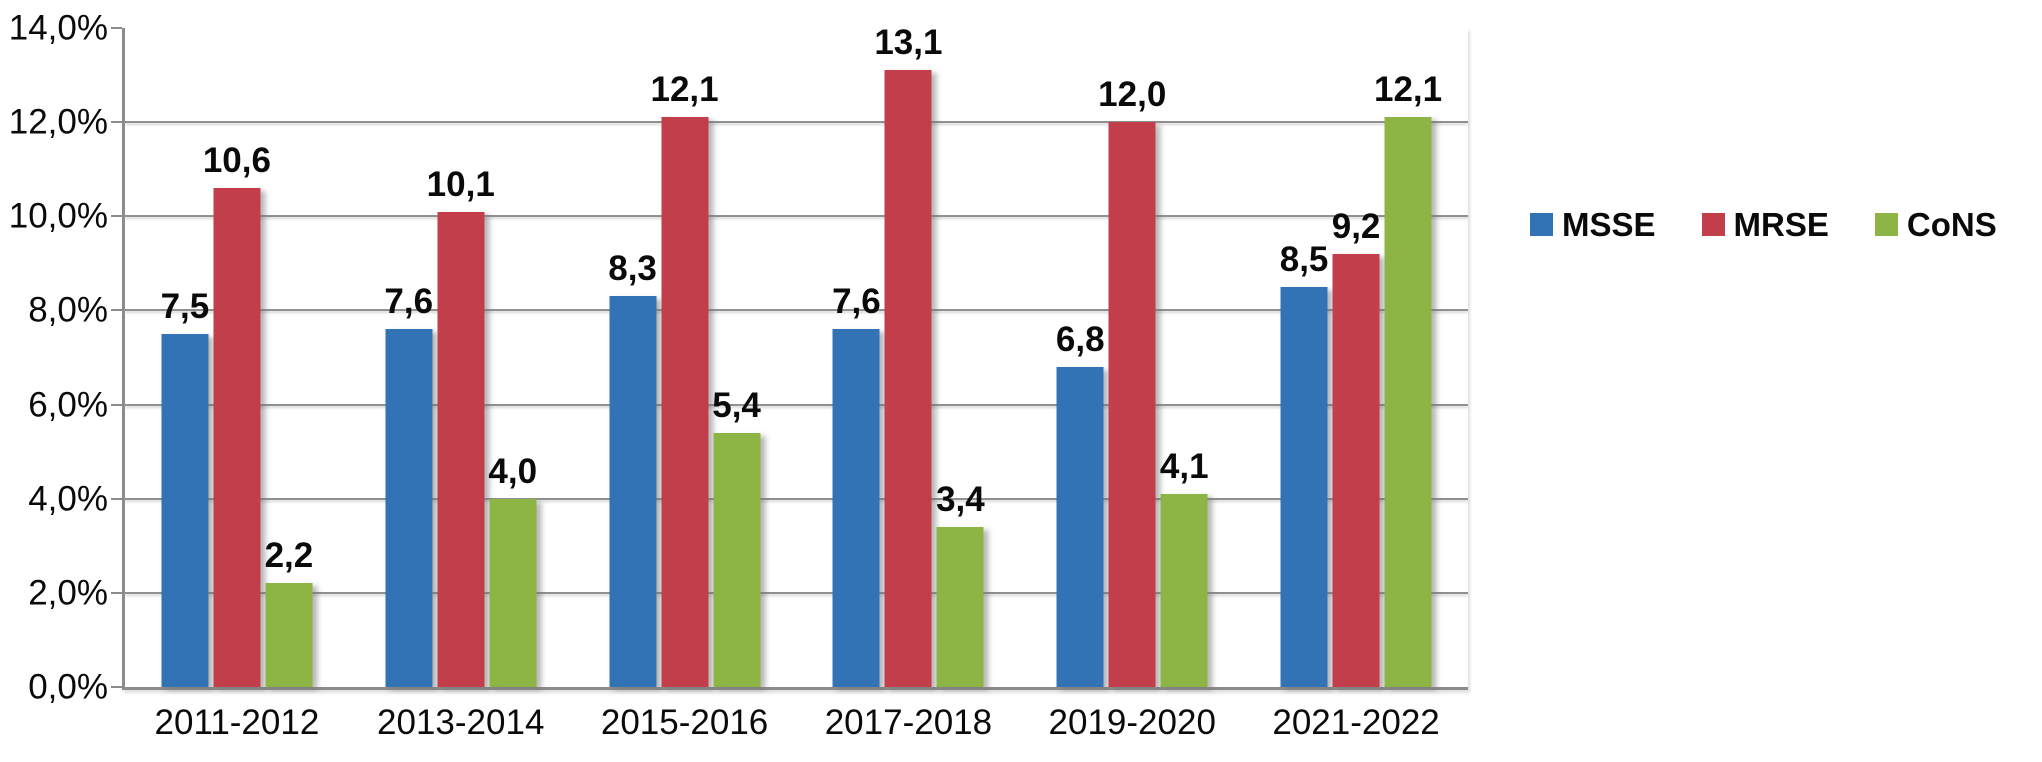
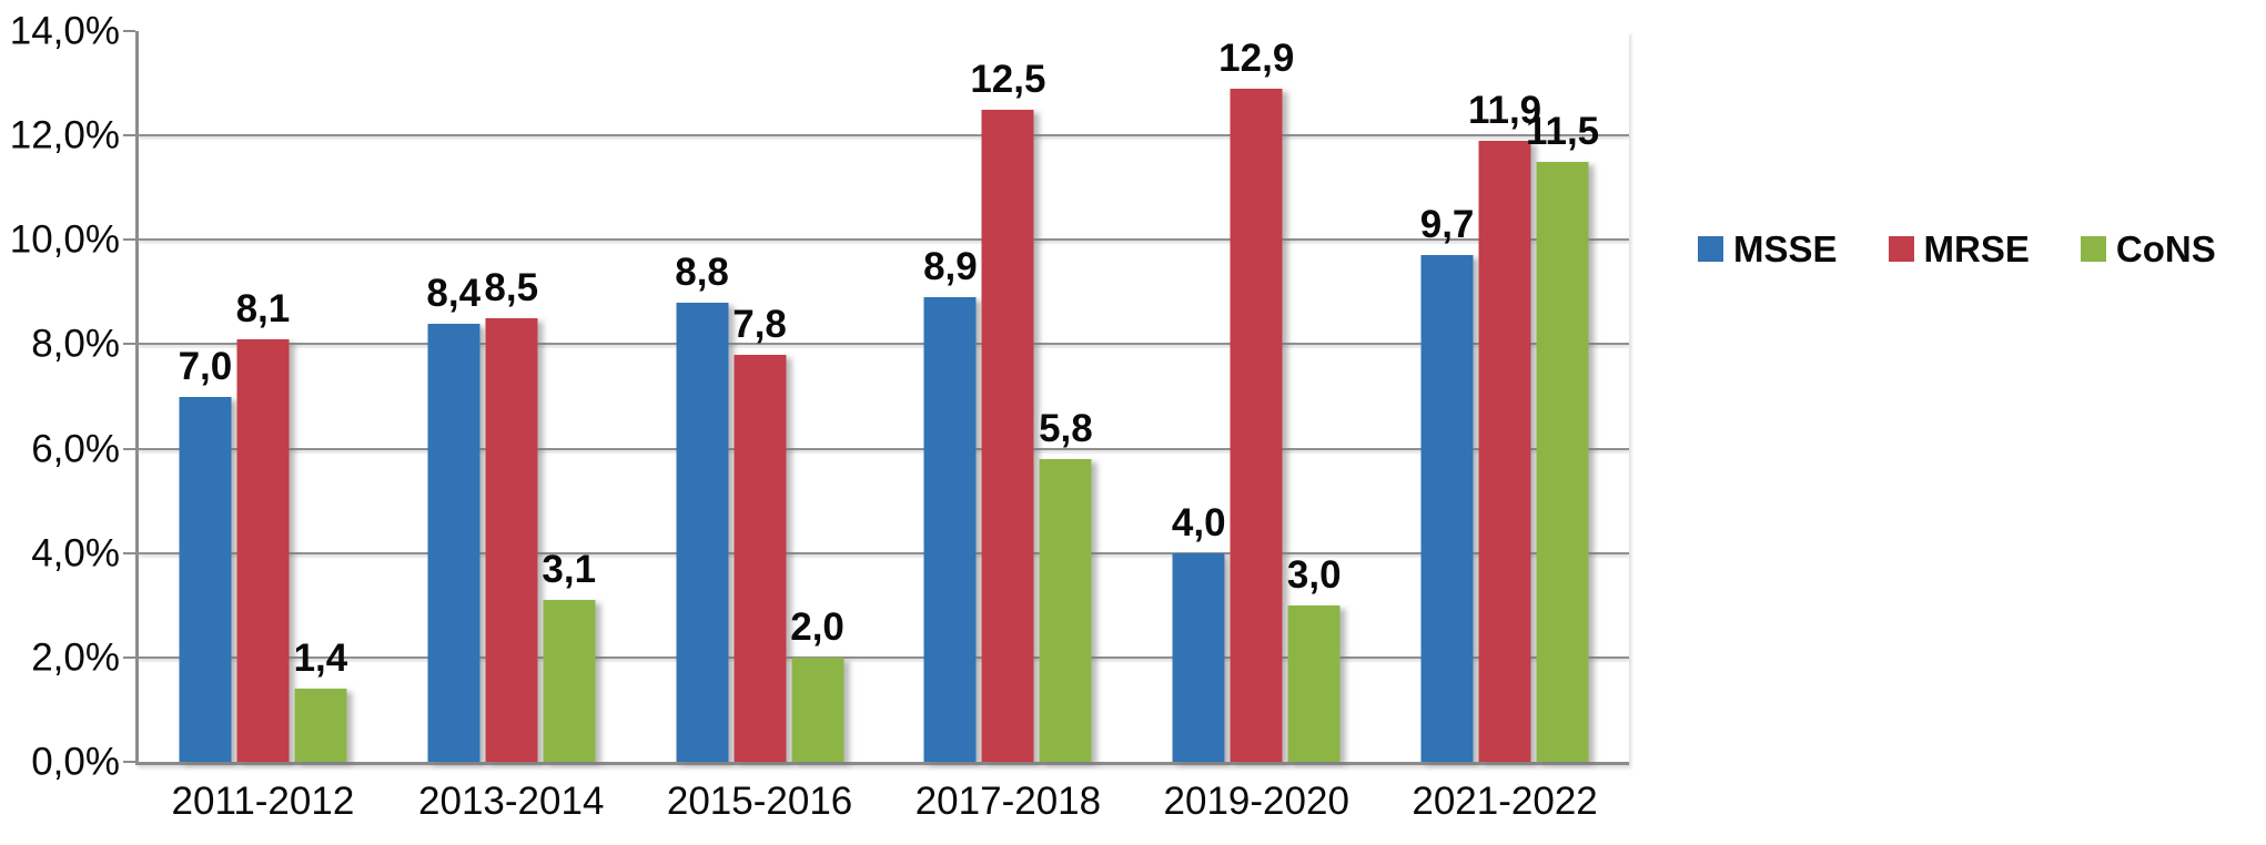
MSSE/2011-2012: 7,5 -> 7,0
MRSE/2011-2012: 10,6 -> 8,1
CoNS/2011-2012: 2,2 -> 1,4
MSSE/2013-2014: 7,6 -> 8,4
MRSE/2013-2014: 10,1 -> 8,5
CoNS/2013-2014: 4,0 -> 3,1
MSSE/2015-2016: 8,3 -> 8,8
MRSE/2015-2016: 12,1 -> 7,8
CoNS/2015-2016: 5,4 -> 2,0
MSSE/2017-2018: 7,6 -> 8,9
MRSE/2017-2018: 13,1 -> 12,5
CoNS/2017-2018: 3,4 -> 5,8
MSSE/2019-2020: 6,8 -> 4,0
MRSE/2019-2020: 12,0 -> 12,9
CoNS/2019-2020: 4,1 -> 3,0
MSSE/2021-2022: 8,5 -> 9,7
MRSE/2021-2022: 9,2 -> 11,9
CoNS/2021-2022: 12,1 -> 11,5
